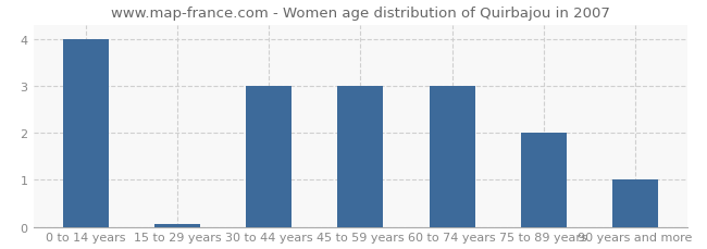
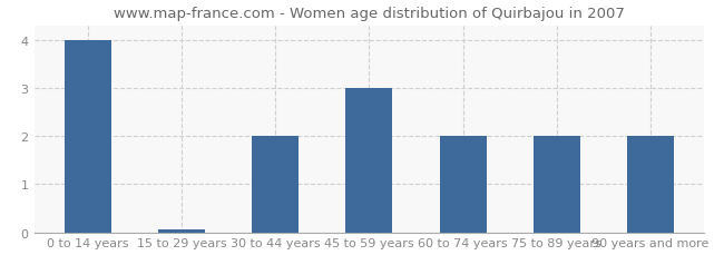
30 to 44 years: 3.00 -> 2.00
60 to 74 years: 3.00 -> 2.00
90 years and more: 1.00 -> 2.00
